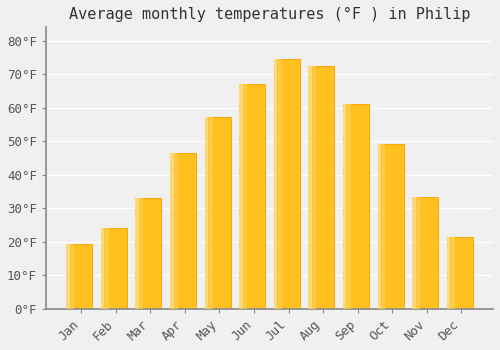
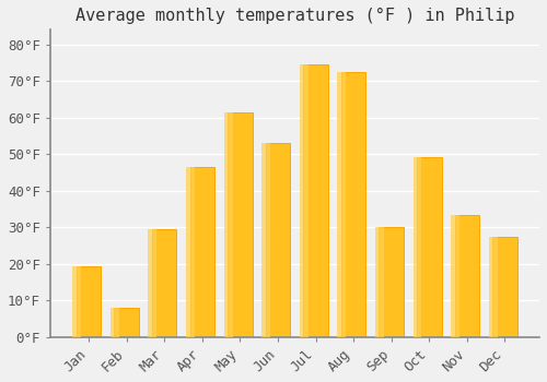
Feb: 24.0°F -> 8.0°F
Mar: 33.0°F -> 29.5°F
May: 57.2°F -> 61.5°F
Jun: 67.0°F -> 53.0°F
Sep: 61.2°F -> 30.0°F
Dec: 21.5°F -> 27.5°F
